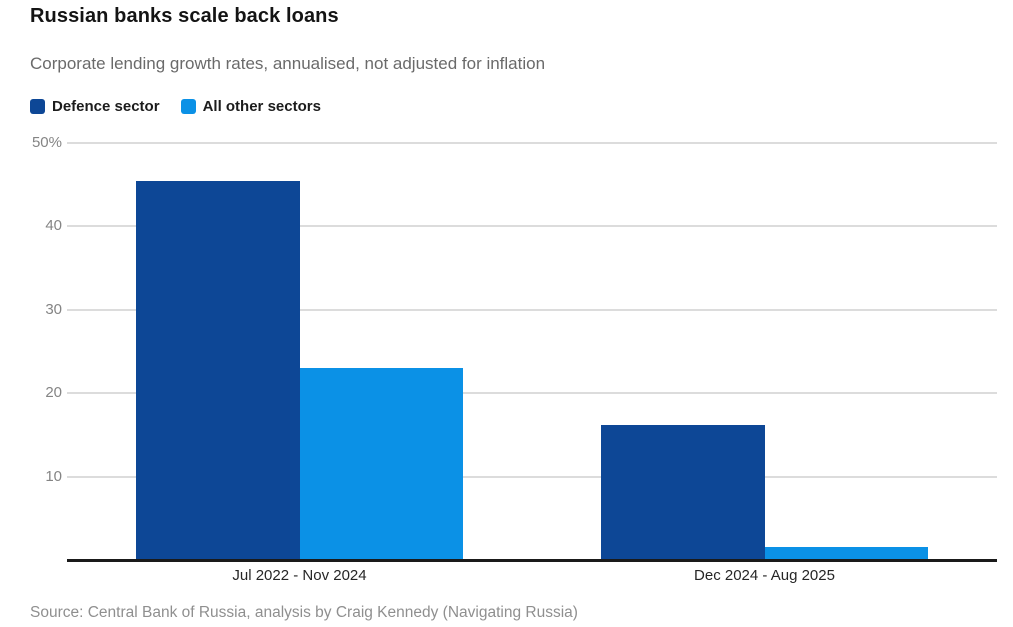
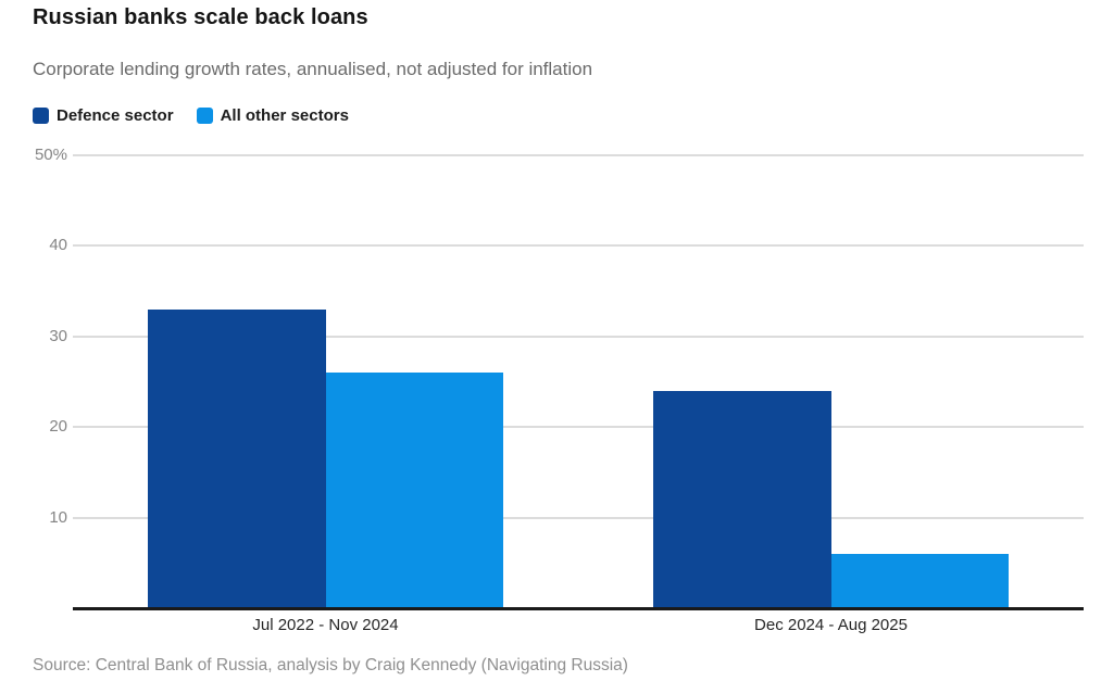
Defence sector/Jul 2022 - Nov 2024: 46% -> 33%
All other sectors/Jul 2022 - Nov 2024: 23% -> 26%
Defence sector/Dec 2024 - Aug 2025: 16% -> 24%
All other sectors/Dec 2024 - Aug 2025: 2% -> 6%
